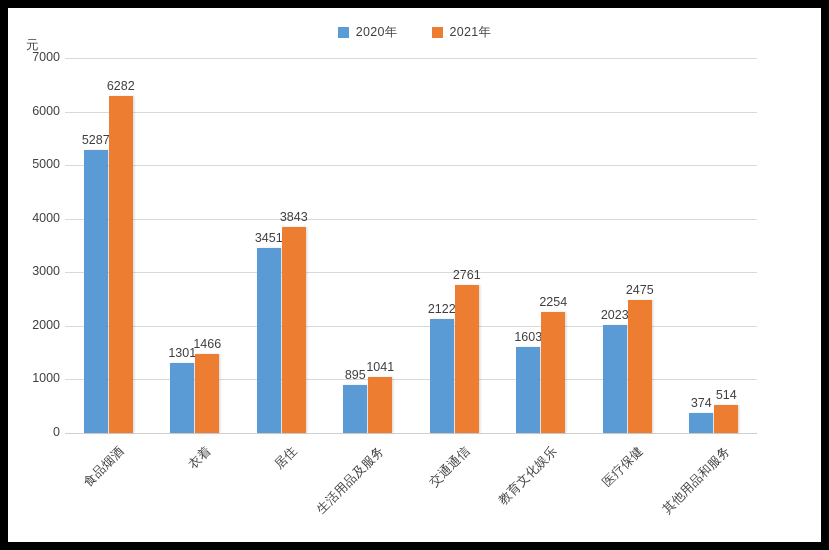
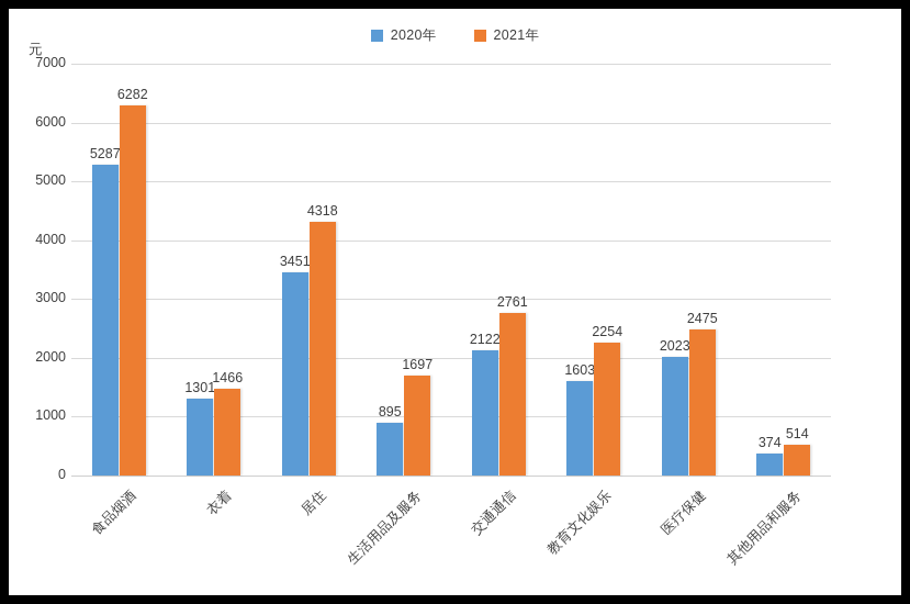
2021年/居住: 3843 -> 4318
2021年/生活用品及服务: 1041 -> 1697
